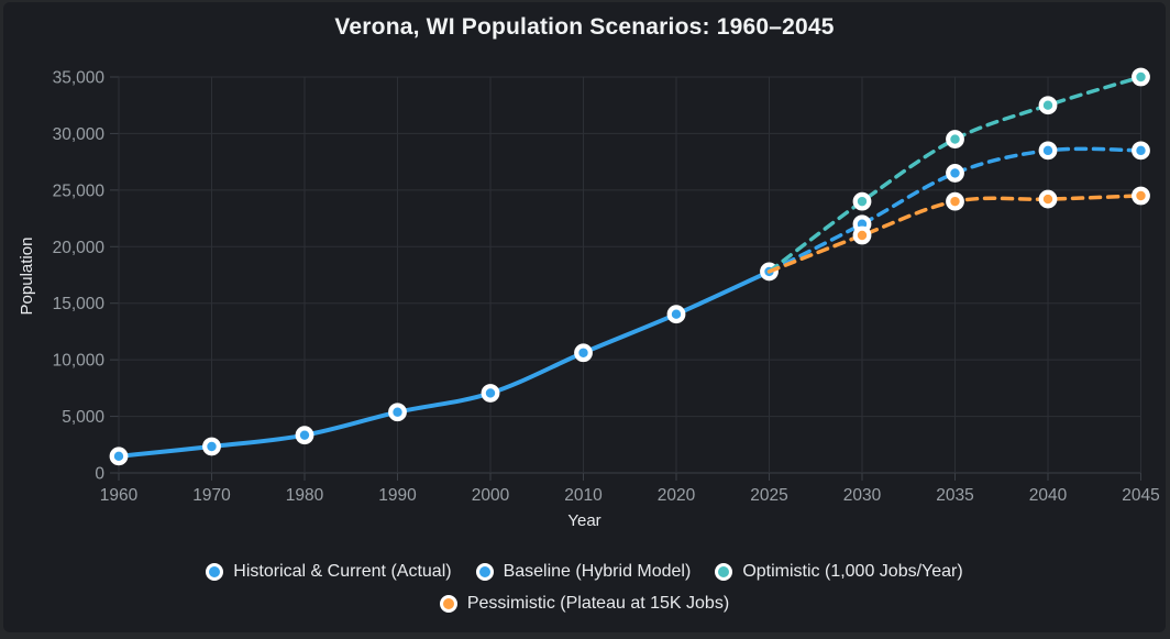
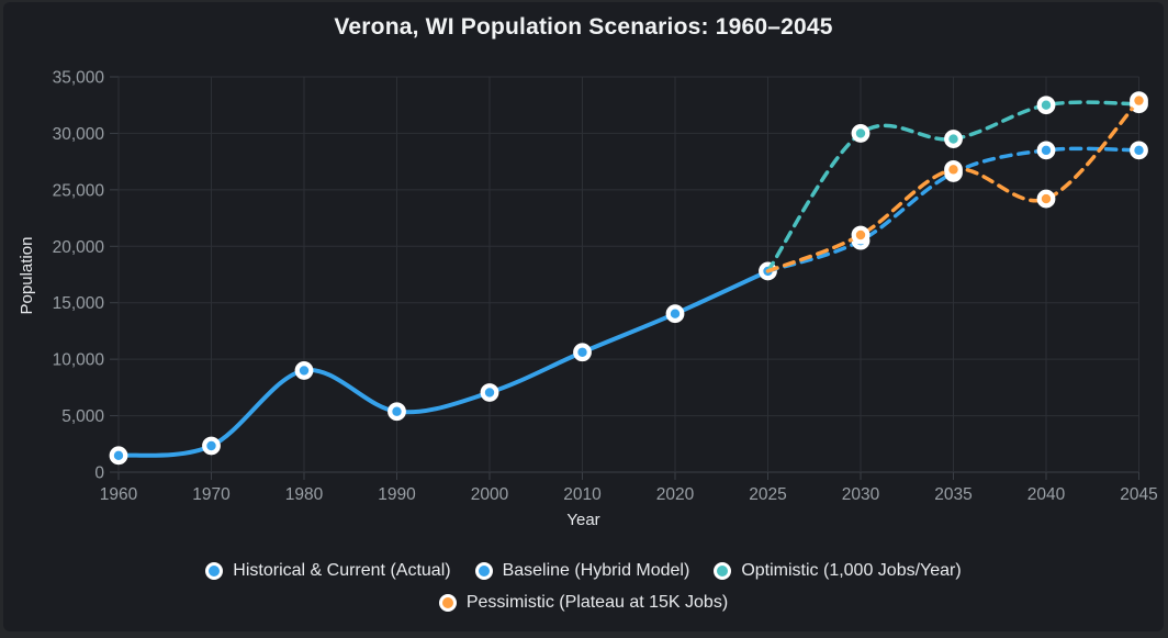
Historical & Current (Actual)/1980: 3300 -> 9000
Baseline (Hybrid Model)/2030: 22000 -> 20500
Optimistic (1,000 Jobs/Year)/2030: 24000 -> 30000
Pessimistic (Plateau at 15K Jobs)/2035: 24000 -> 26800
Optimistic (1,000 Jobs/Year)/2045: 35000 -> 32600
Pessimistic (Plateau at 15K Jobs)/2045: 24500 -> 32900
